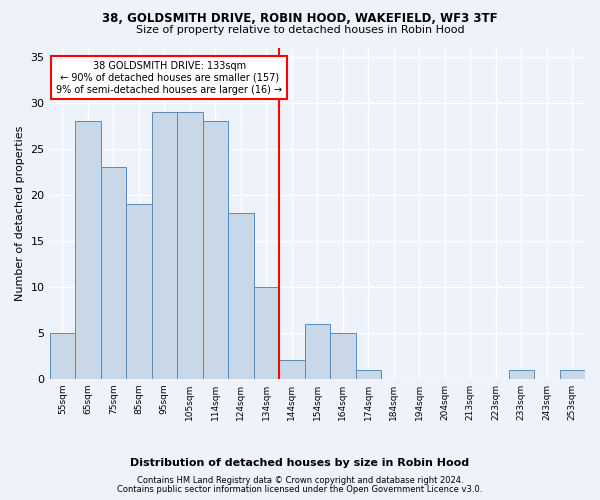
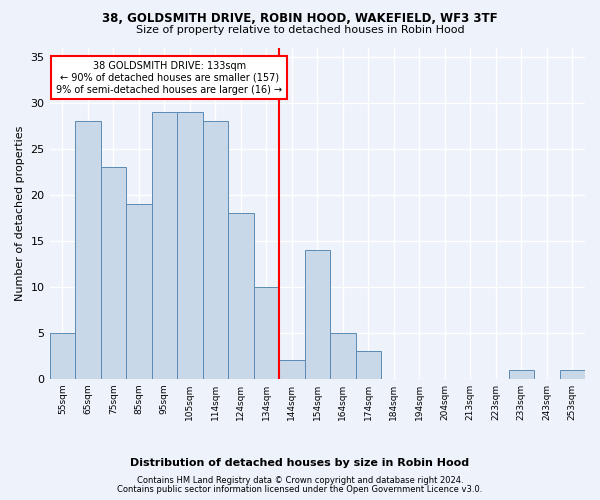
154sqm: 6 -> 14
174sqm: 1 -> 3
